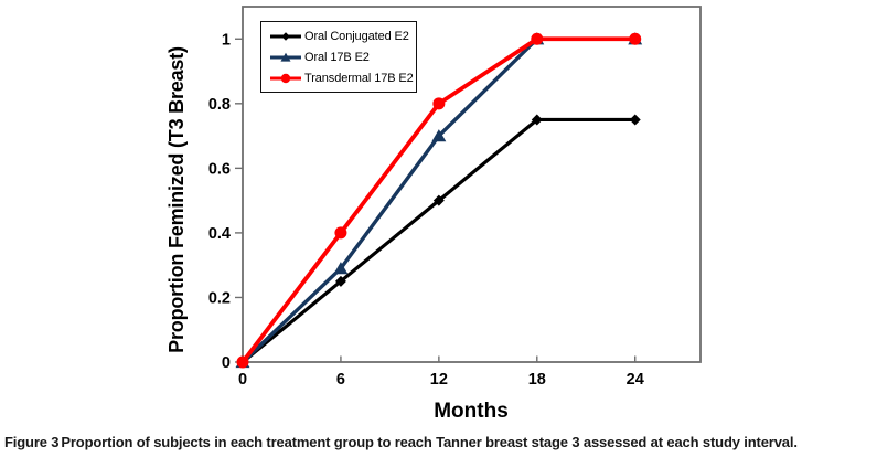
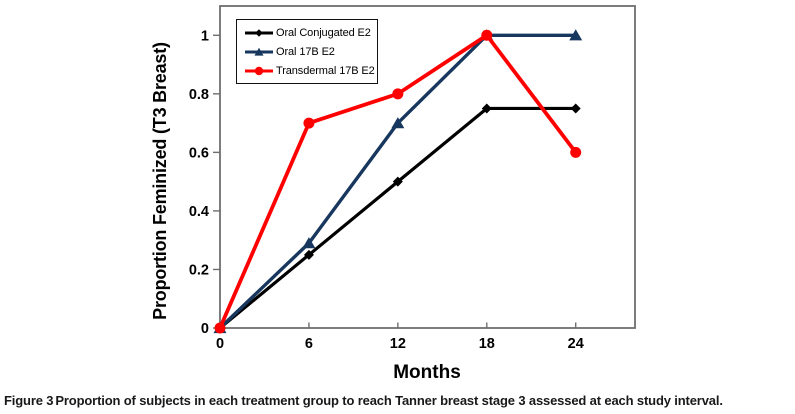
Transdermal 17B E2/6: 0.4 -> 0.7
Transdermal 17B E2/24: 1.0 -> 0.6
